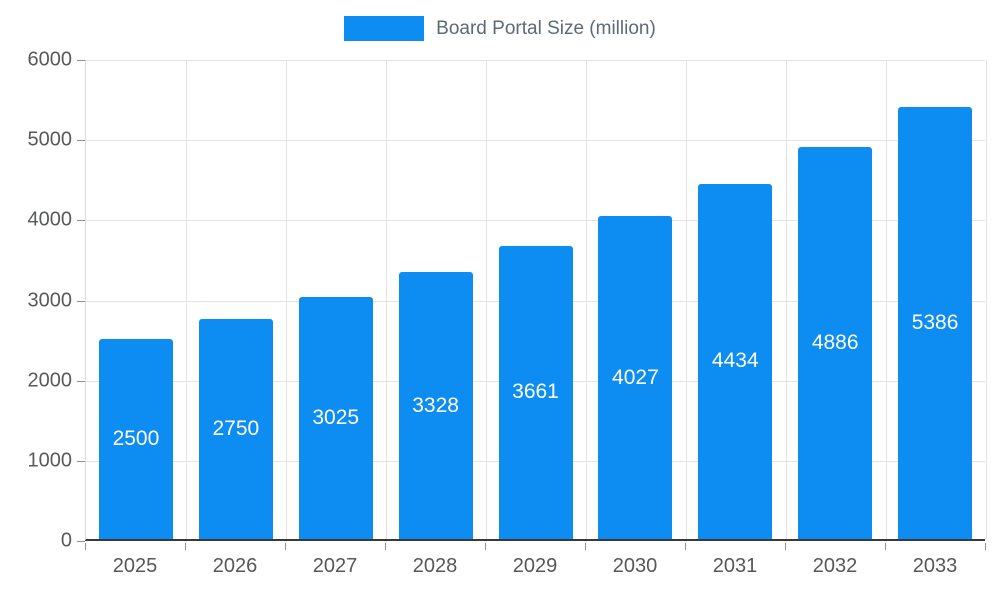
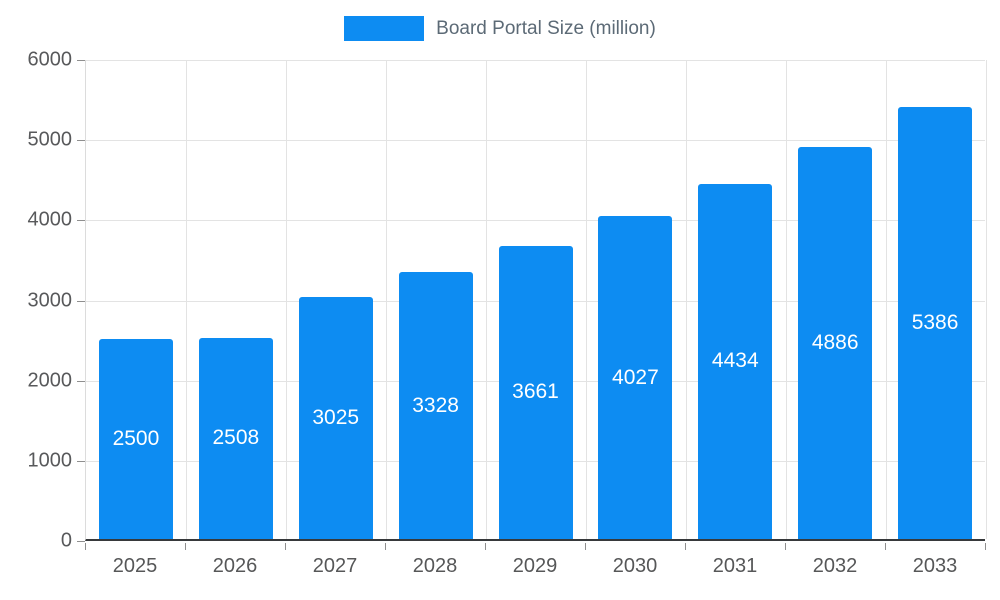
2026: 2750 -> 2508
